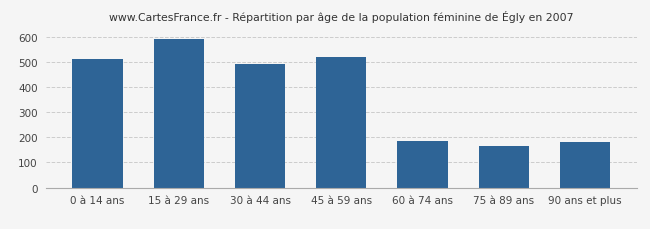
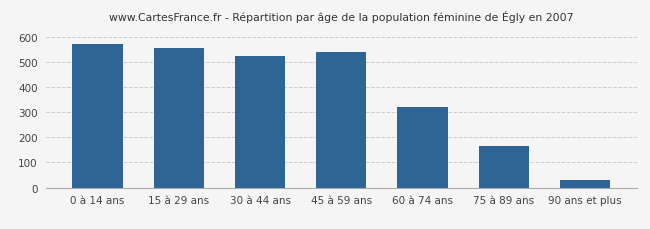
0 à 14 ans: 510 -> 570
15 à 29 ans: 590 -> 555
30 à 44 ans: 490 -> 522
45 à 59 ans: 520 -> 540
60 à 74 ans: 185 -> 320
90 ans et plus: 180 -> 32
